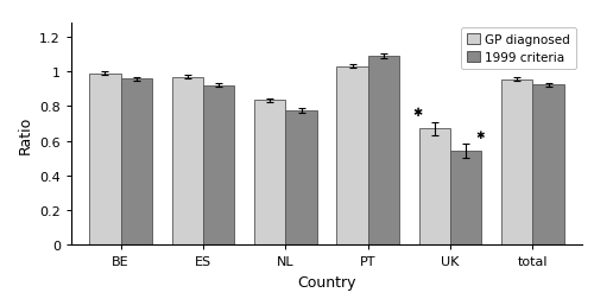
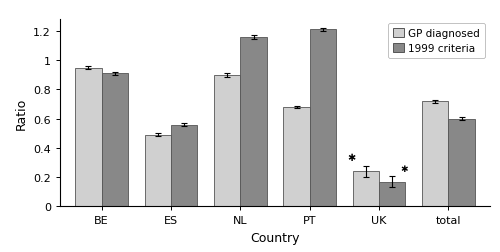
GP diagnosed/BE: 0.99 -> 0.95
1999 criteria/BE: 0.96 -> 0.91
GP diagnosed/ES: 0.97 -> 0.49
1999 criteria/ES: 0.92 -> 0.56
GP diagnosed/NL: 0.83 -> 0.90
1999 criteria/NL: 0.78 -> 1.16
GP diagnosed/PT: 1.03 -> 0.68
1999 criteria/PT: 1.09 -> 1.21
GP diagnosed/UK: 0.67 -> 0.24
1999 criteria/UK: 0.55 -> 0.17
GP diagnosed/total: 0.95 -> 0.72
1999 criteria/total: 0.93 -> 0.60
